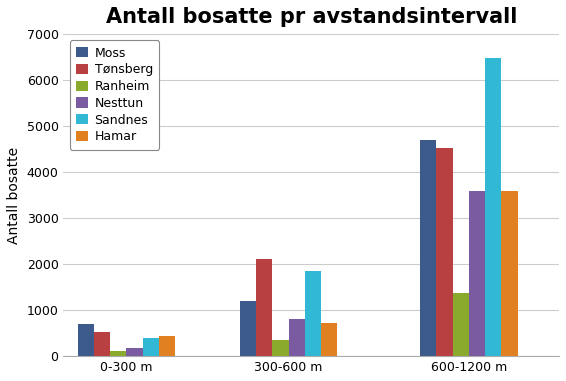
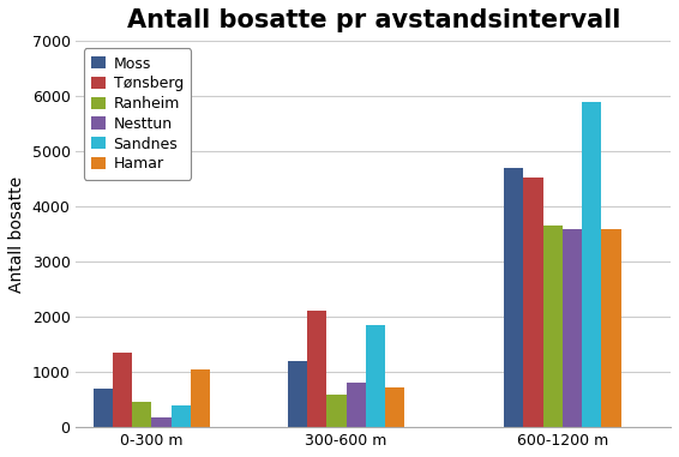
Tønsberg/0-300 m: 520 -> 1350
Ranheim/0-300 m: 110 -> 450
Hamar/0-300 m: 430 -> 1050
Ranheim/300-600 m: 350 -> 600
Ranheim/600-1200 m: 1370 -> 3650
Sandnes/600-1200 m: 6480 -> 5900
